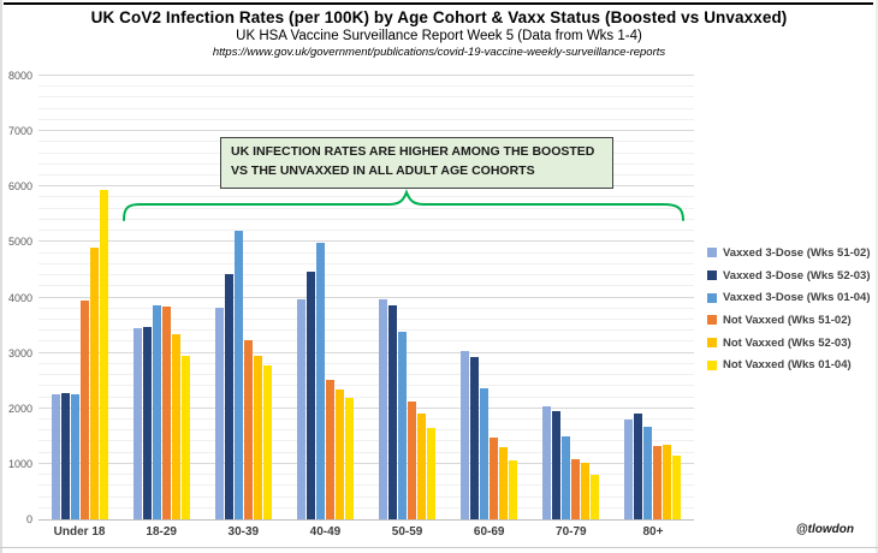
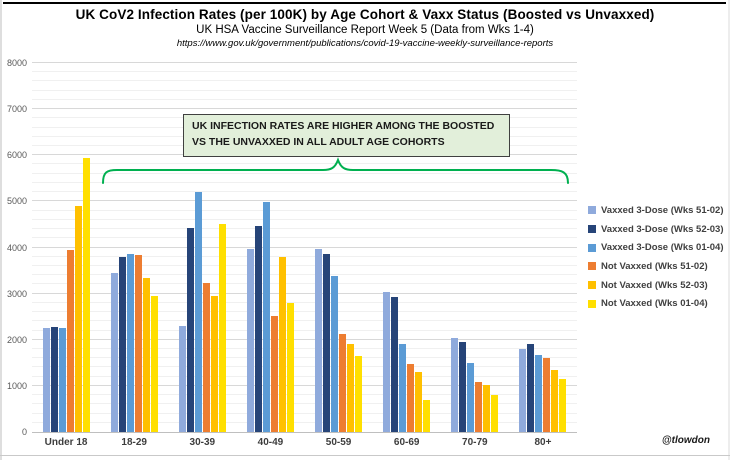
Vaxxed 3-Dose (Wks 52-03)/18-29: 3500 -> 3800
Vaxxed 3-Dose (Wks 51-02)/30-39: 3800 -> 2300
Not Vaxxed (Wks 01-04)/30-39: 2800 -> 4500
Not Vaxxed (Wks 52-03)/40-49: 2400 -> 3800
Not Vaxxed (Wks 01-04)/40-49: 2200 -> 2800
Vaxxed 3-Dose (Wks 01-04)/60-69: 2400 -> 1900
Not Vaxxed (Wks 01-04)/60-69: 1100 -> 700
Not Vaxxed (Wks 51-02)/80+: 1300 -> 1600
